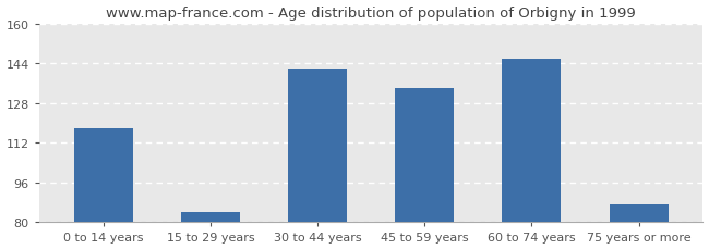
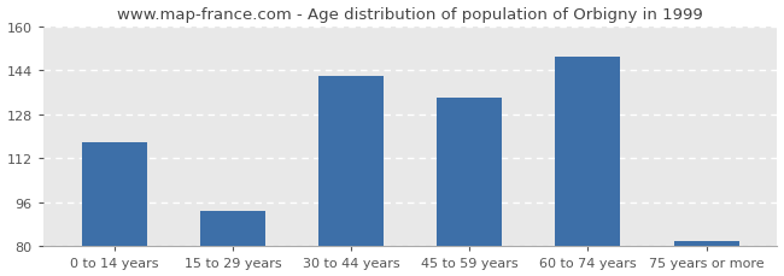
15 to 29 years: 84 -> 93
60 to 74 years: 146 -> 149
75 years or more: 87 -> 82
